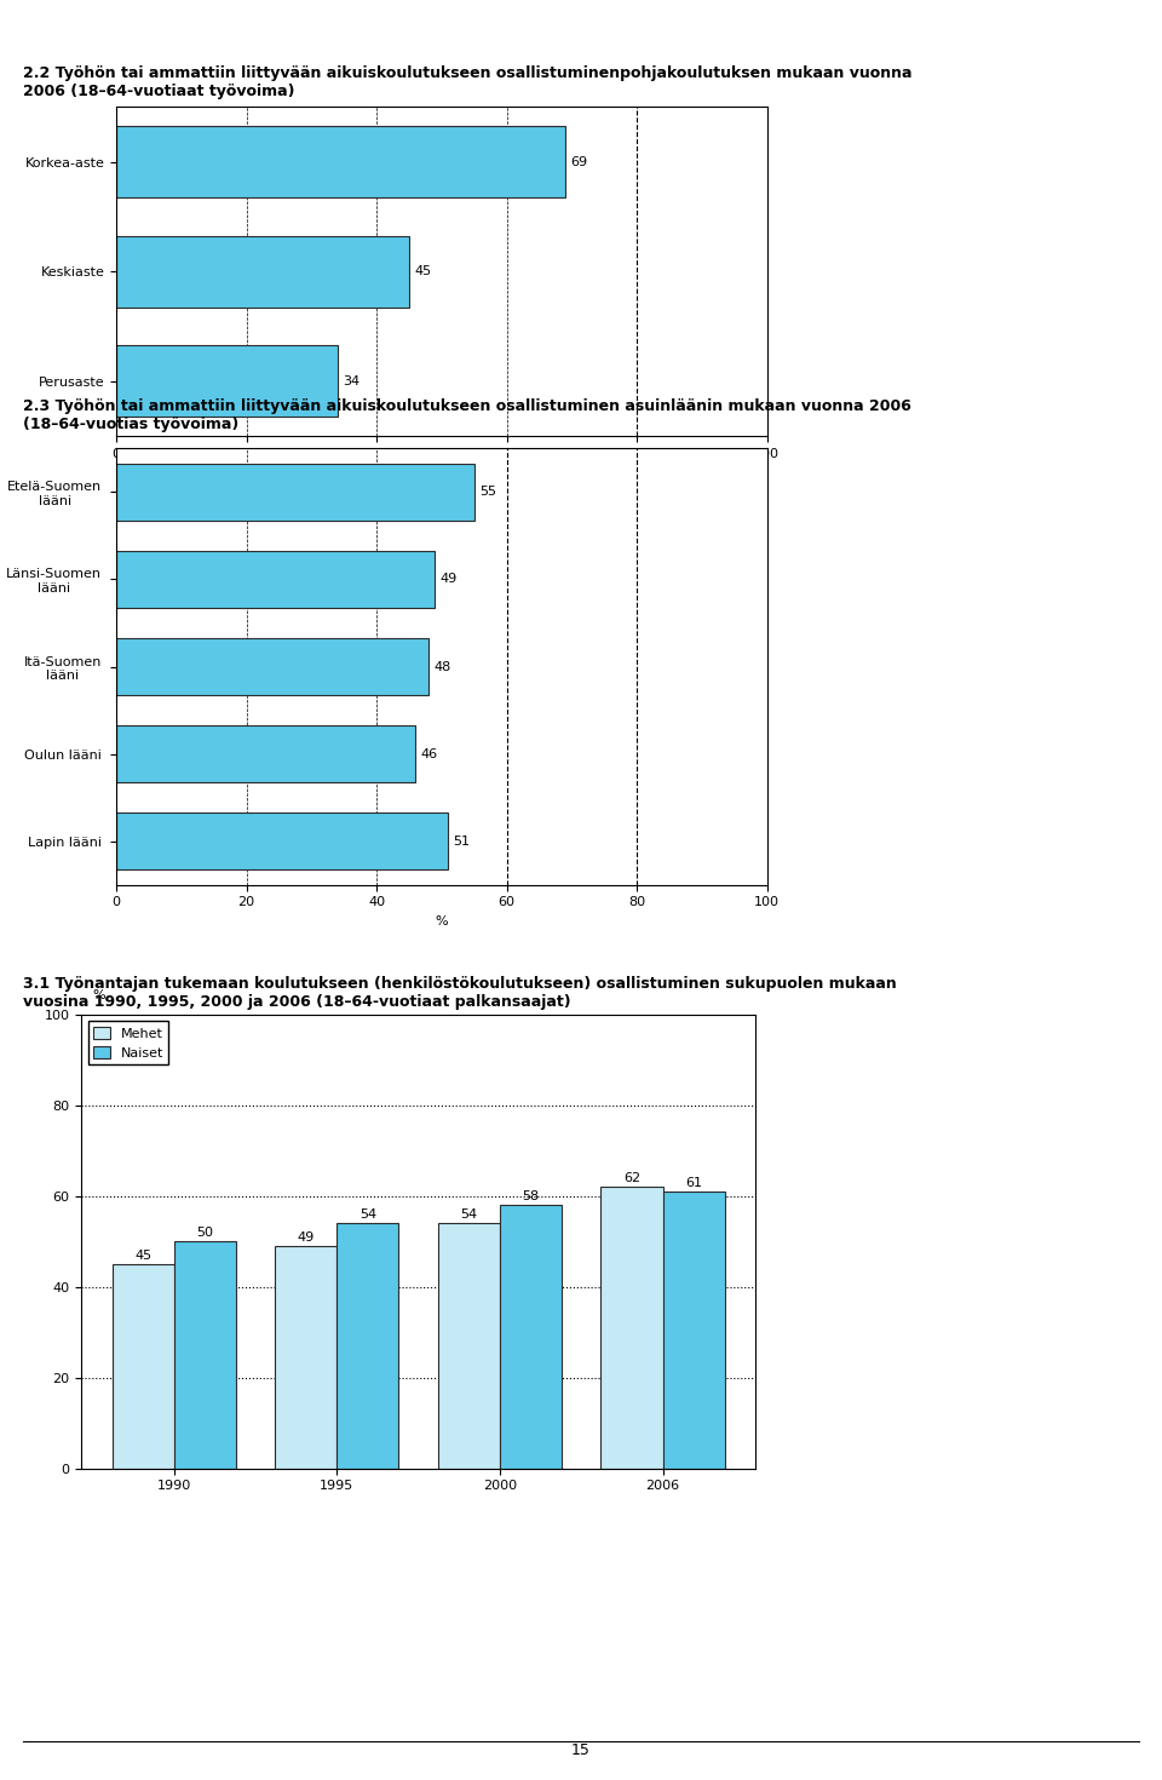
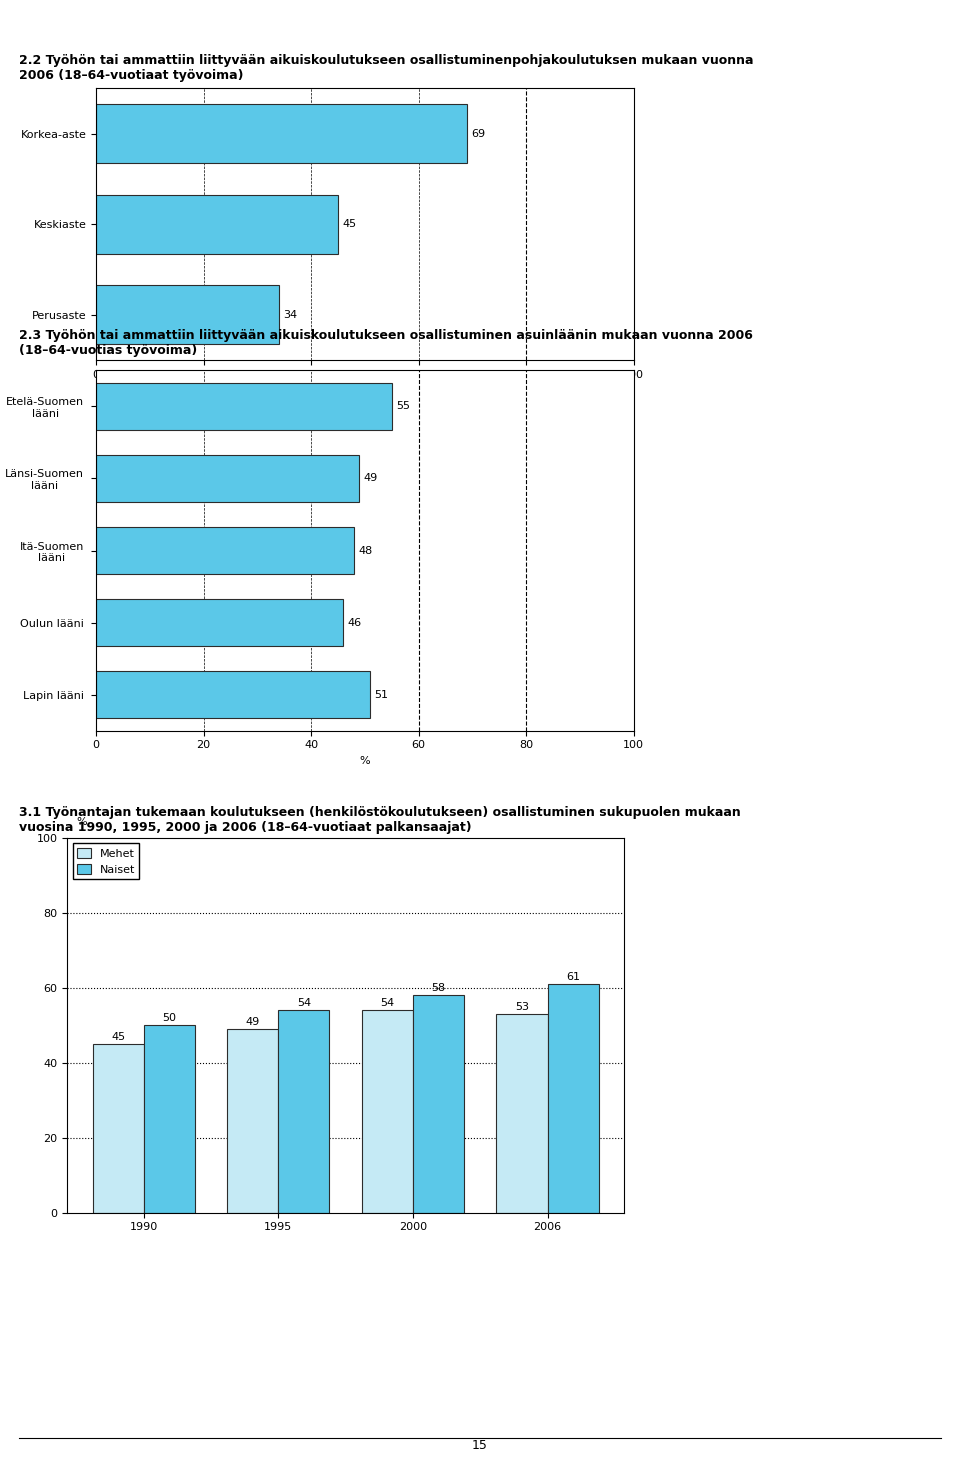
Mehet/2006: 62 -> 53
